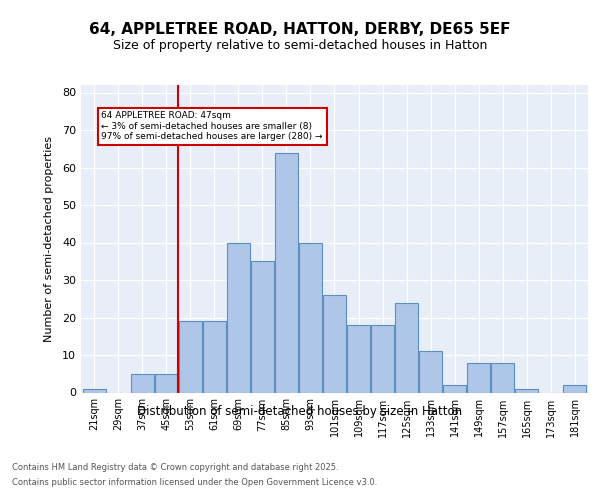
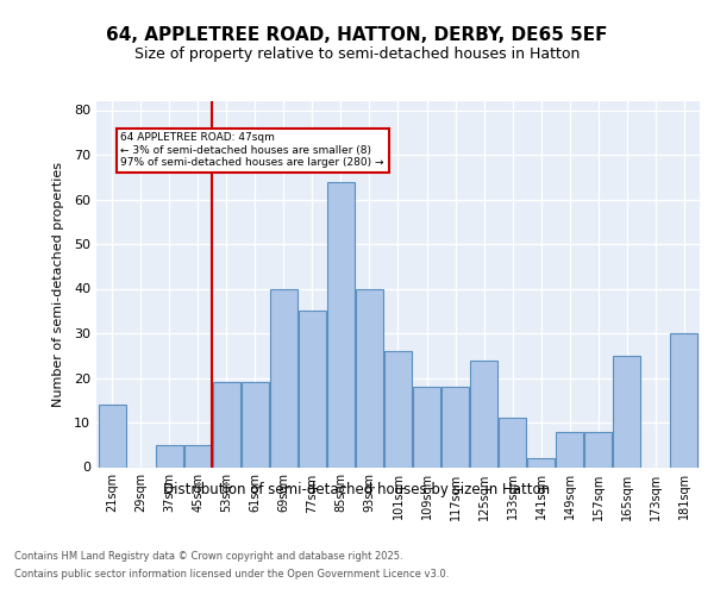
21sqm: 1 -> 14
165sqm: 1 -> 25
181sqm: 2 -> 30
